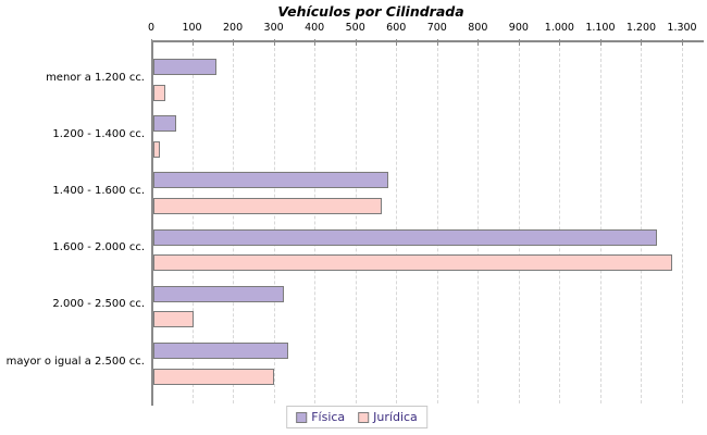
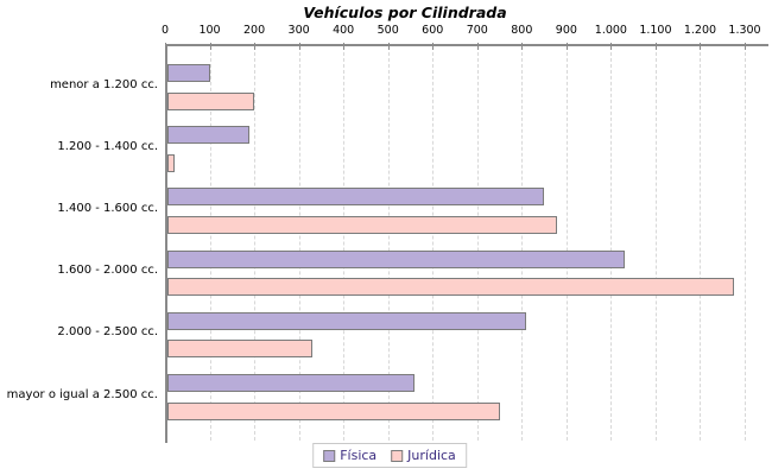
Física/menor a 1.200 cc.: 160 -> 100
Jurídica/menor a 1.200 cc.: 40 -> 200
Física/1.200 - 1.400 cc.: 60 -> 190
Física/1.400 - 1.600 cc.: 580 -> 850
Jurídica/1.400 - 1.600 cc.: 560 -> 880
Física/1.600 - 2.000 cc.: 1240 -> 1030
Física/2.000 - 2.500 cc.: 320 -> 810
Jurídica/2.000 - 2.500 cc.: 100 -> 330
Física/mayor o igual a 2.500 cc.: 340 -> 560
Jurídica/mayor o igual a 2.500 cc.: 300 -> 750
